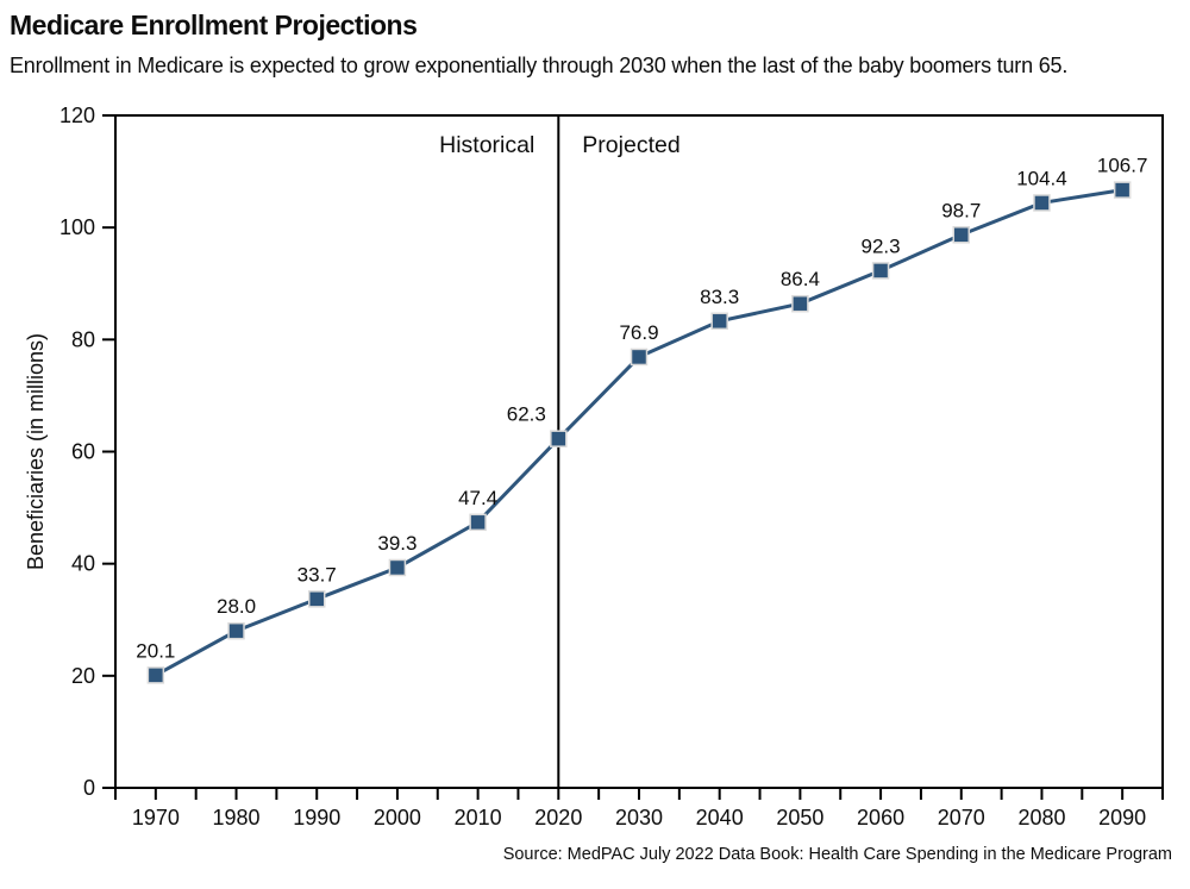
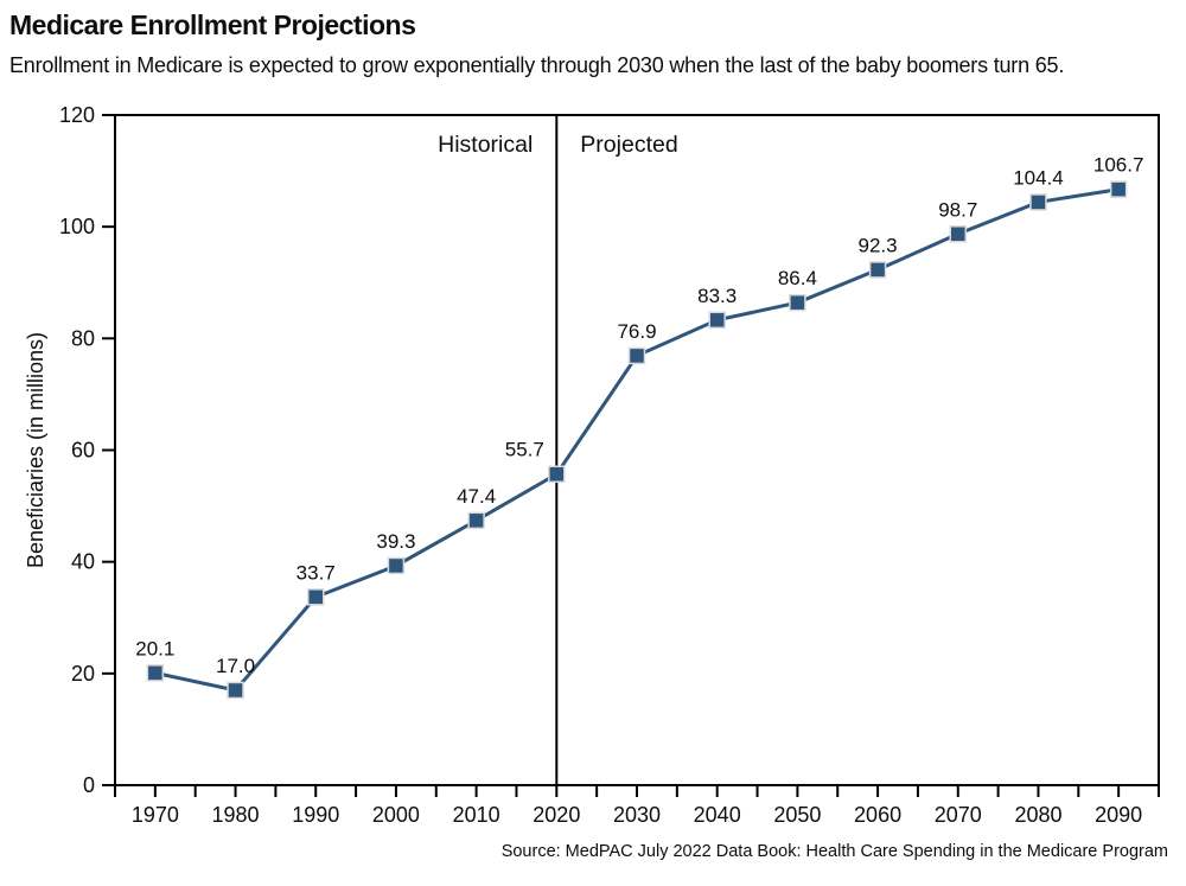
1980: 28.0 -> 17.0
2020: 62.3 -> 55.7
